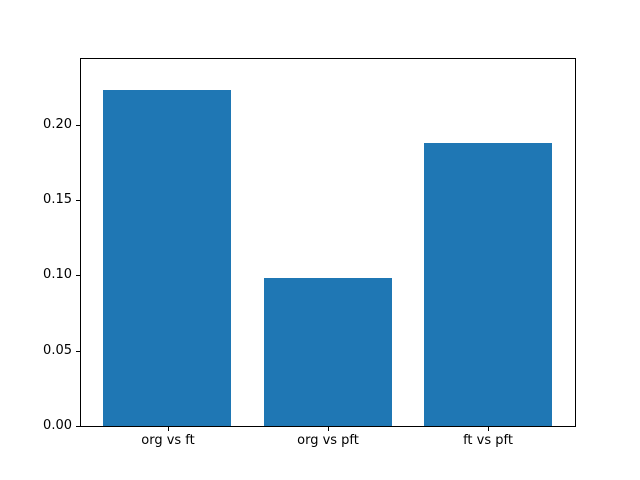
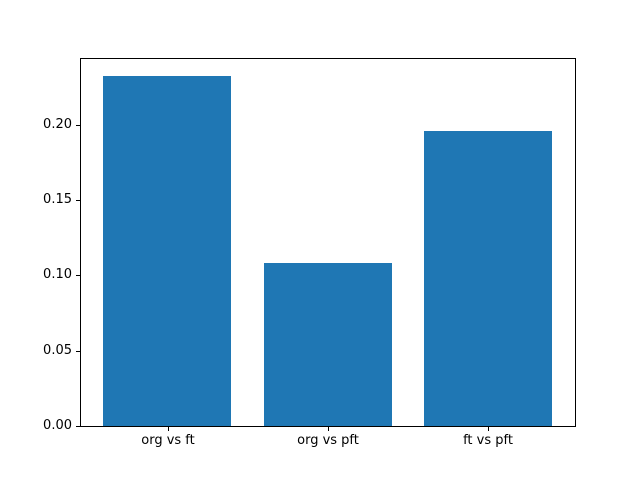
org vs ft: 0.223 -> 0.232
org vs pft: 0.098 -> 0.108
ft vs pft: 0.188 -> 0.196
